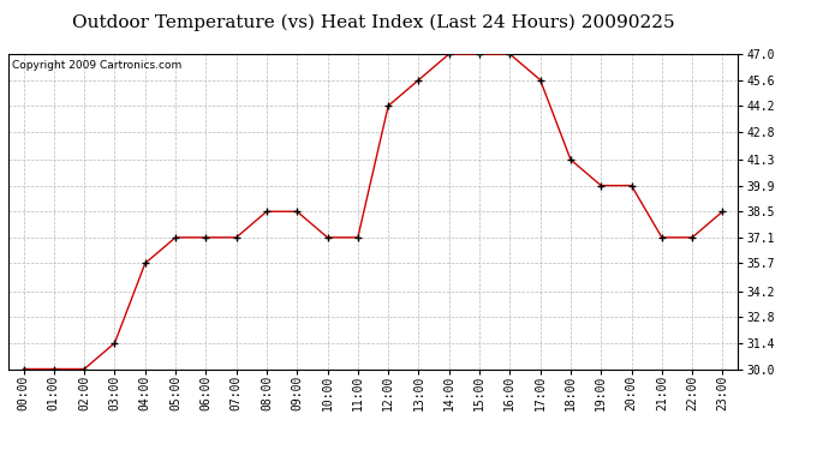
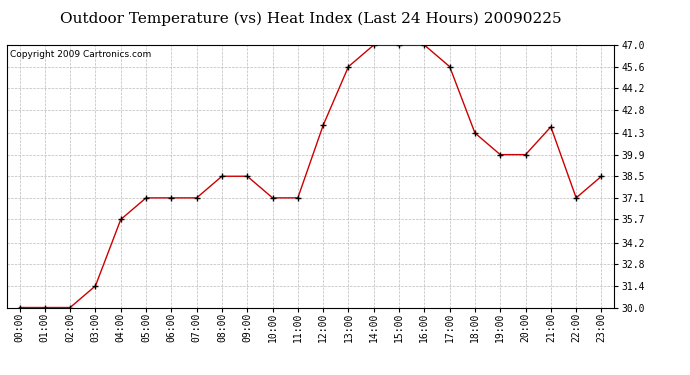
12:00: 44.2 -> 41.8
21:00: 37.1 -> 41.7
